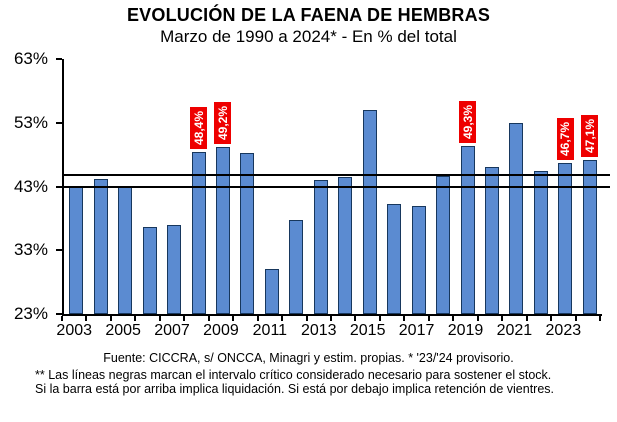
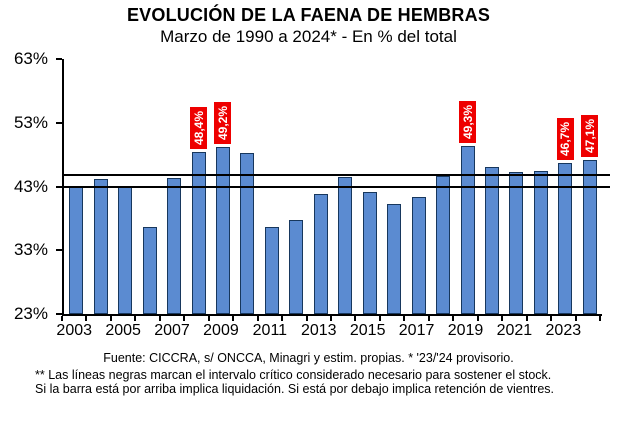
2007: 37% -> 44%
2011: 30% -> 37%
2013: 44% -> 42%
2015: 55% -> 42%
2017: 40% -> 41%
2021: 53% -> 45%
